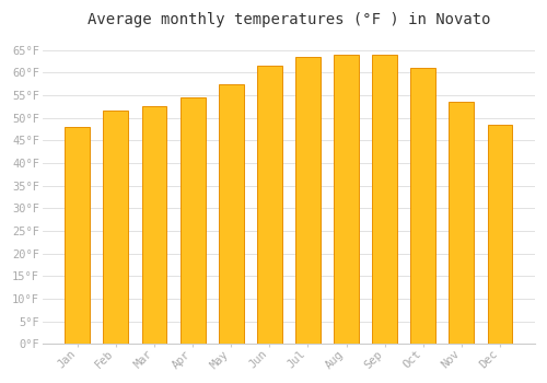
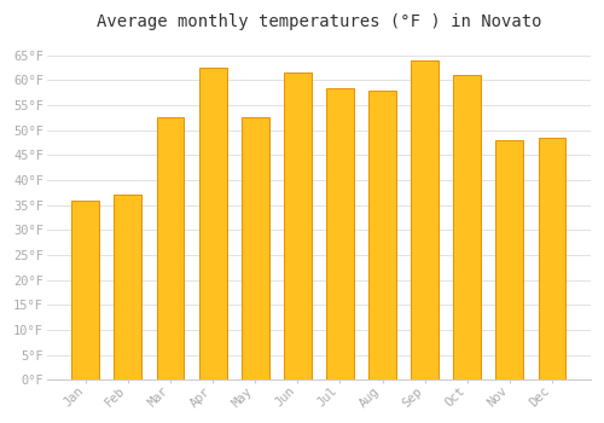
Jan: 48.0°F -> 36.0°F
Feb: 51.5°F -> 37.0°F
Apr: 54.5°F -> 62.5°F
May: 57.5°F -> 52.5°F
Jul: 63.5°F -> 58.5°F
Aug: 64.0°F -> 58.0°F
Nov: 53.5°F -> 48.0°F
